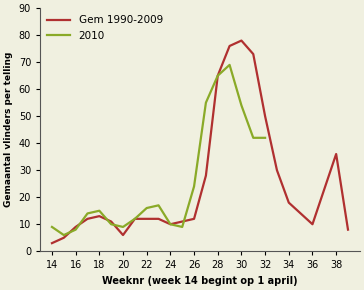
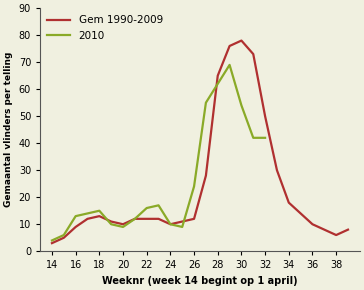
2010/14: 9 -> 4
2010/16: 8 -> 13
Gem 1990-2009/20: 6 -> 10
2010/28: 65 -> 62
Gem 1990-2009/38: 36 -> 6
